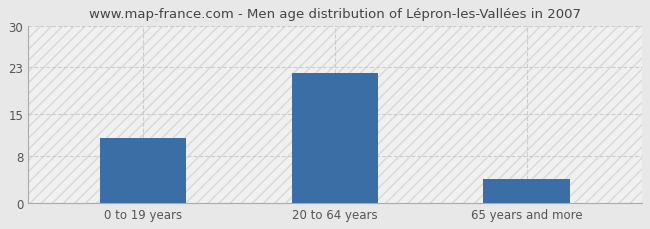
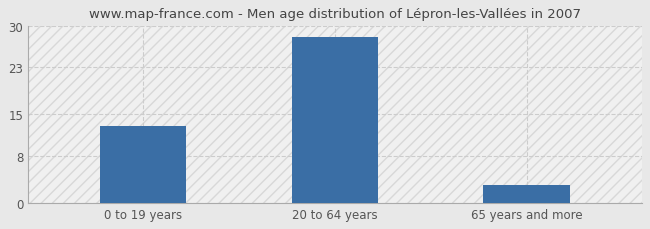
0 to 19 years: 11 -> 13
20 to 64 years: 22 -> 28
65 years and more: 4 -> 3
